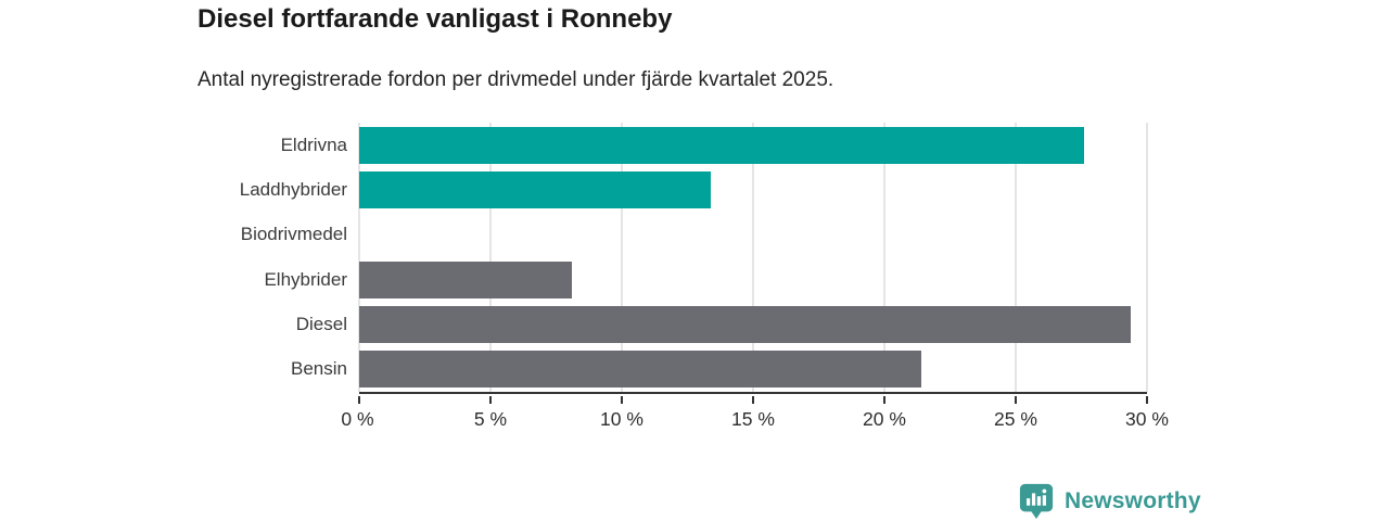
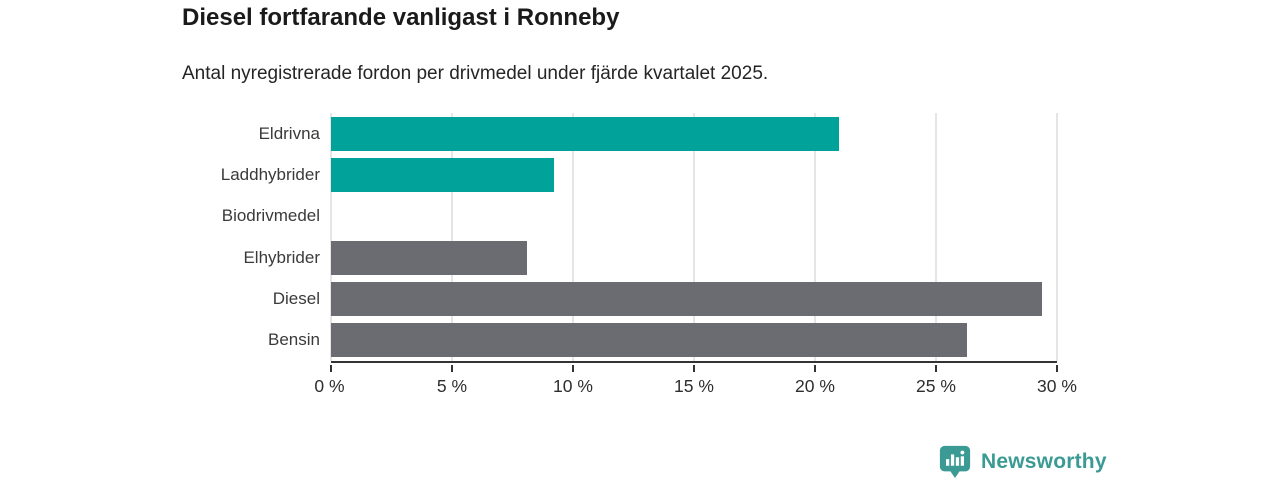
Eldrivna: 27.6% -> 21.0%
Laddhybrider: 13.4% -> 9.2%
Bensin: 21.4% -> 26.3%
